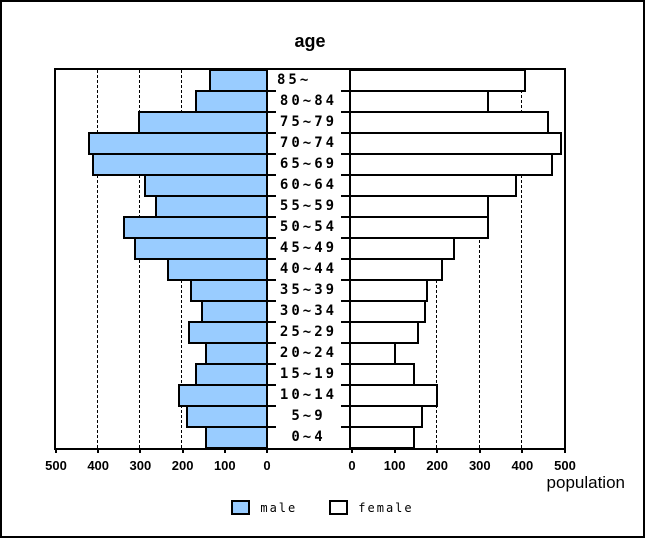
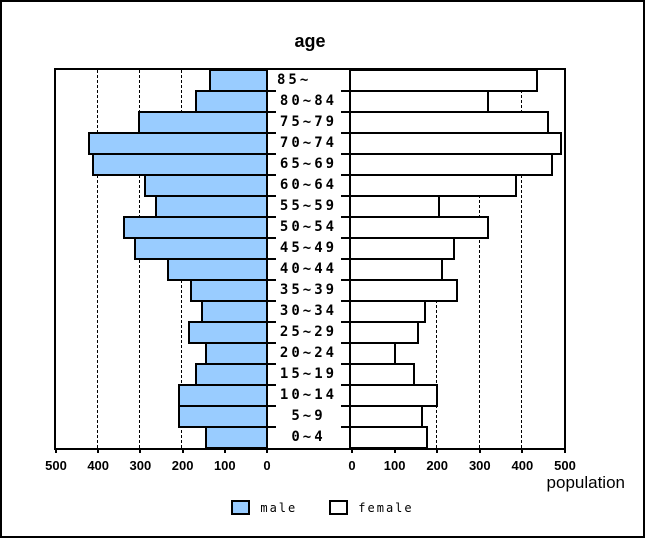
female/85~: 410 -> 440
female/55~59: 320 -> 210
female/35~39: 180 -> 250
male/5~9: 190 -> 210
female/0~4: 150 -> 180
